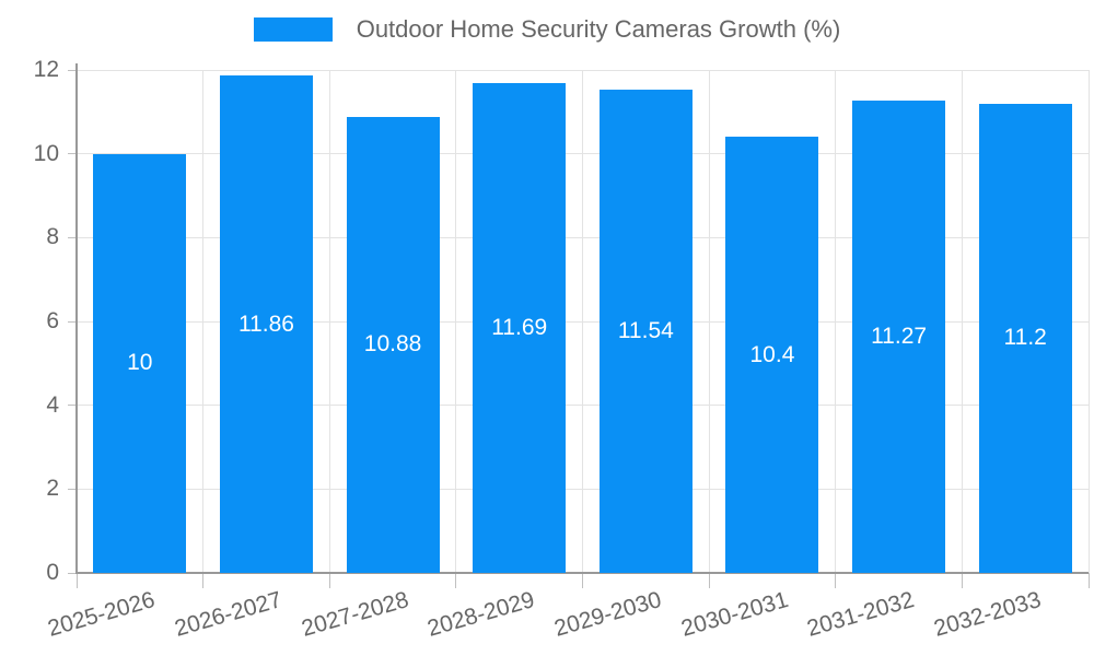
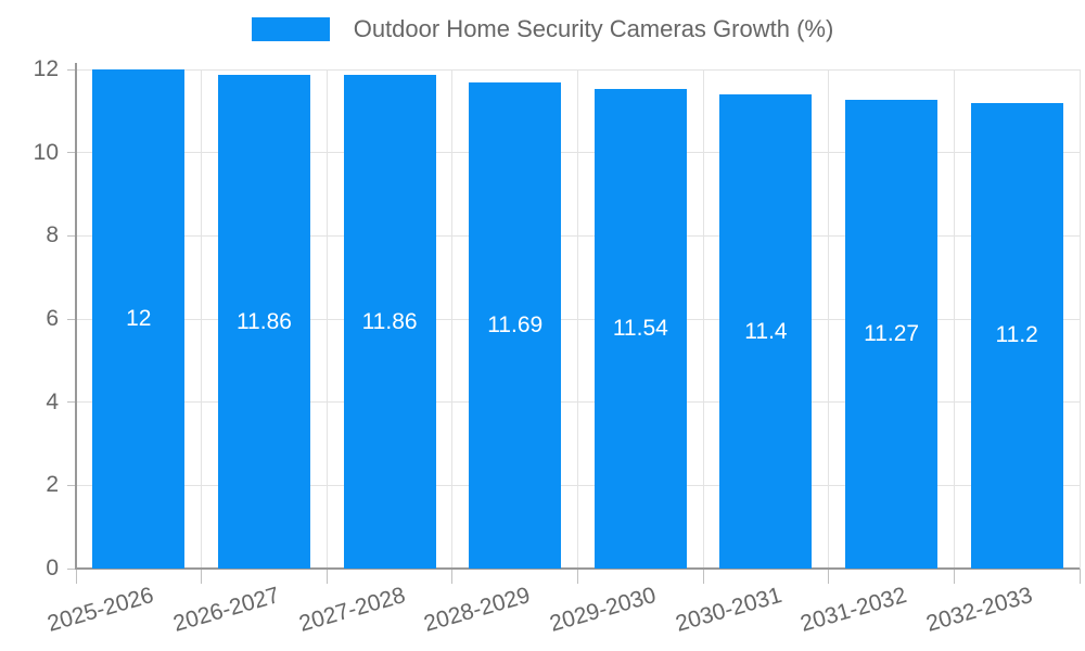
2025-2026: 10 -> 12
2027-2028: 10.88 -> 11.86
2030-2031: 10.4 -> 11.4
